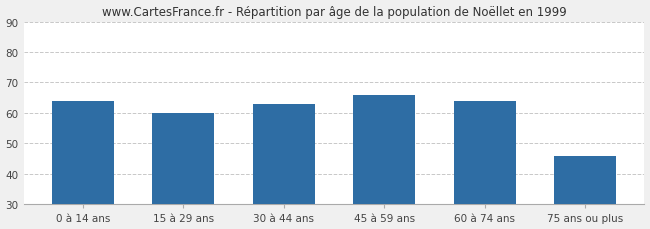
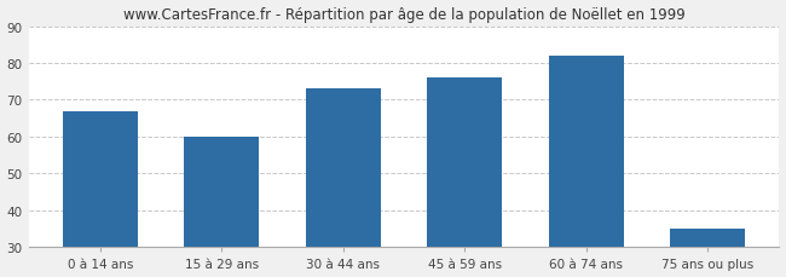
0 à 14 ans: 64 -> 67
30 à 44 ans: 63 -> 73
45 à 59 ans: 66 -> 76
60 à 74 ans: 64 -> 82
75 ans ou plus: 46 -> 35
